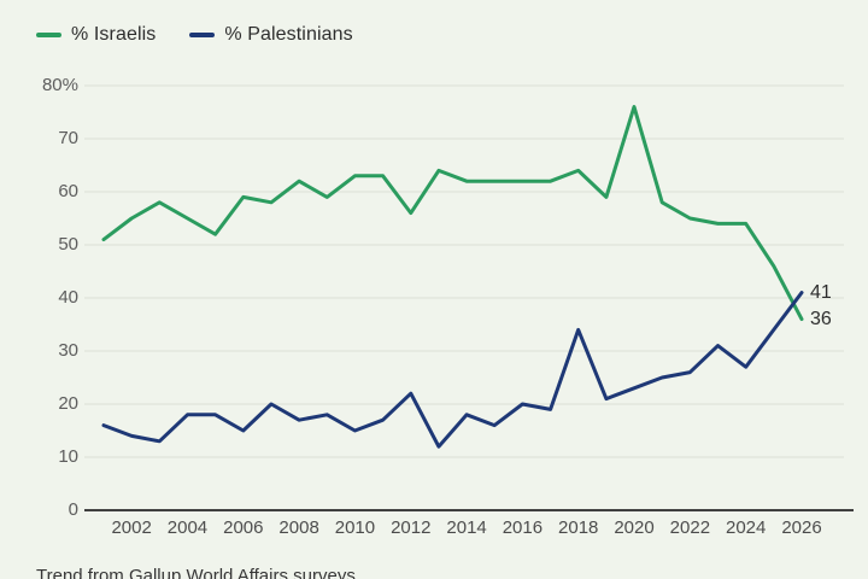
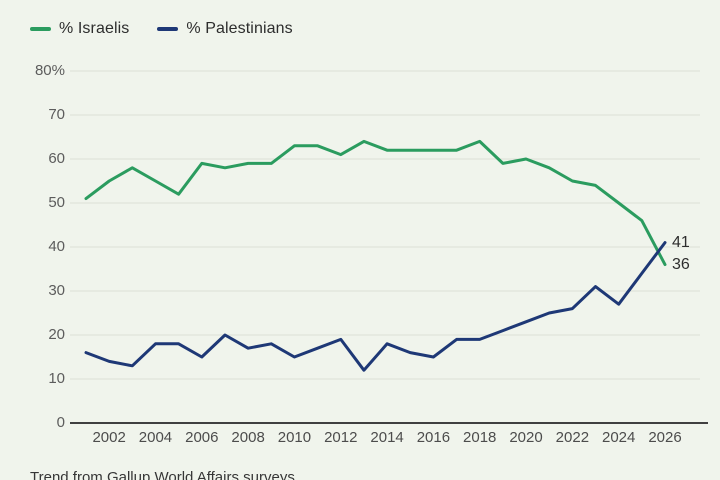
% Israelis/2008: 62% -> 59%
% Israelis/2012: 56% -> 61%
% Palestinians/2012: 22% -> 19%
% Palestinians/2016: 20% -> 15%
% Palestinians/2018: 34% -> 19%
% Israelis/2020: 76% -> 60%
% Israelis/2024: 54% -> 50%
